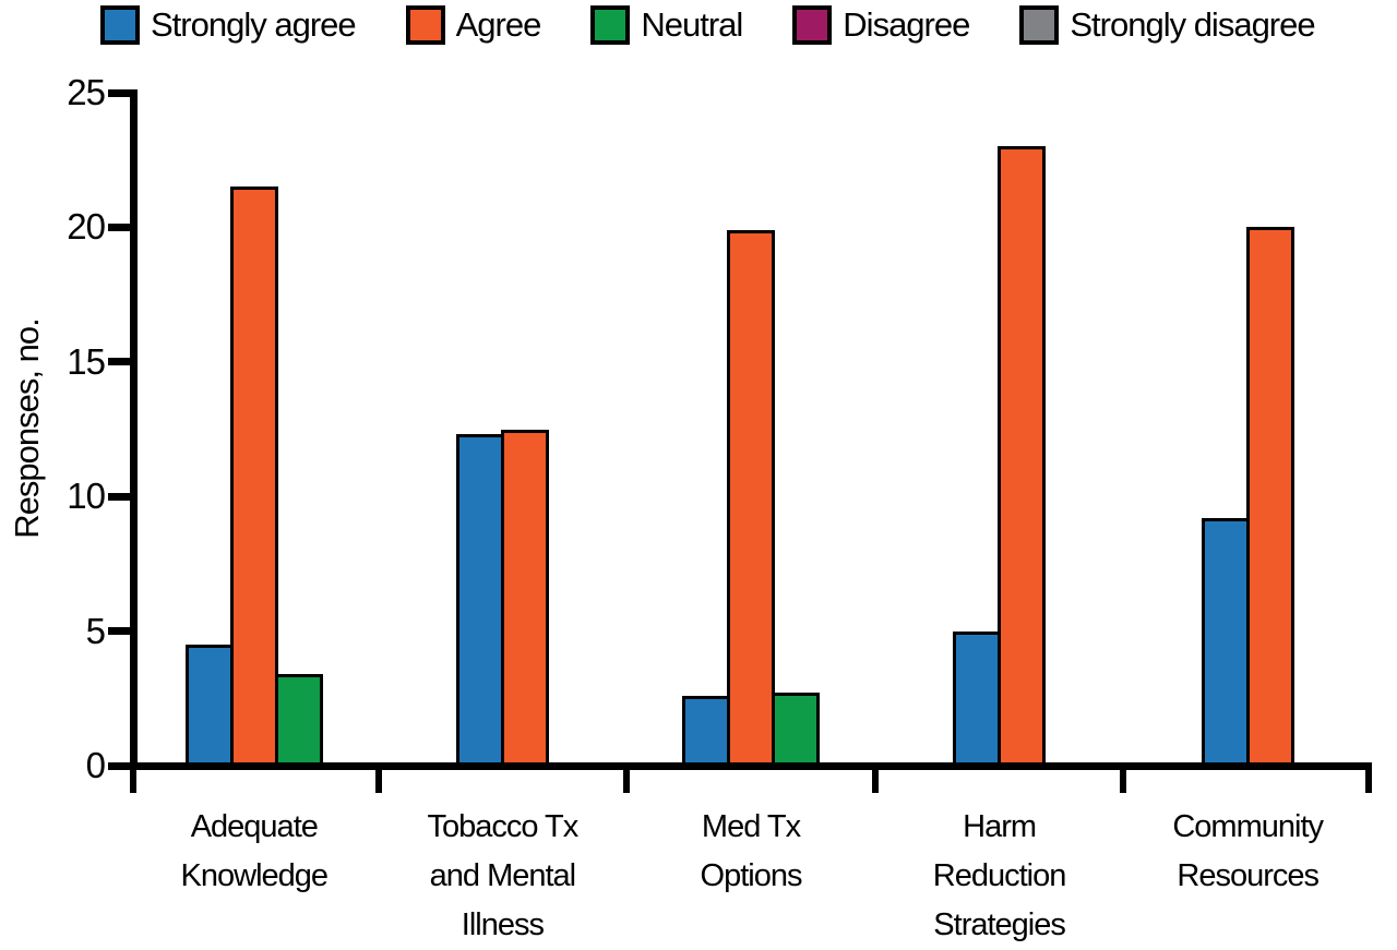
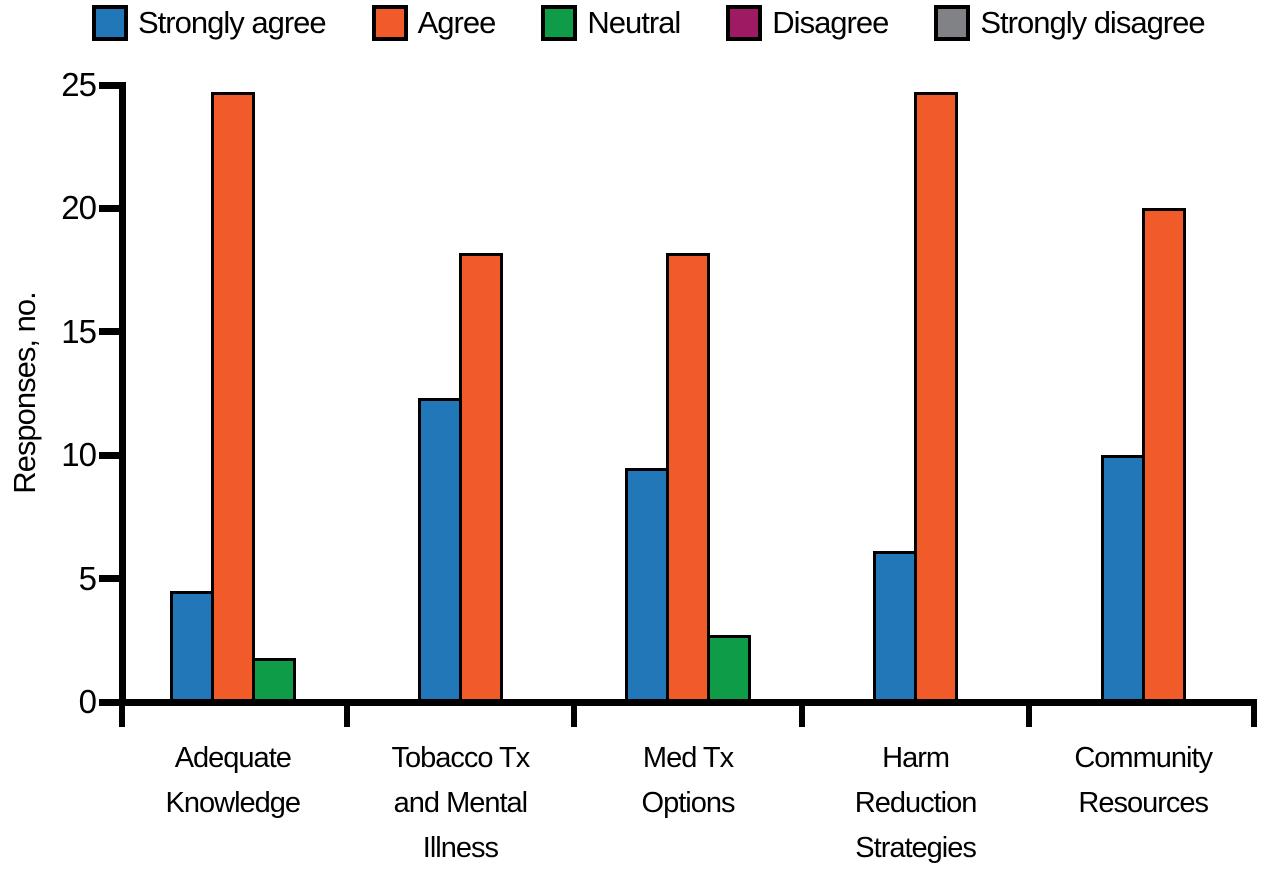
Agree/Adequate Knowledge: 21.5 -> 24.7
Neutral/Adequate Knowledge: 3.4 -> 1.8
Agree/Tobacco Tx and Mental Illness: 12.5 -> 18.2
Strongly agree/Med Tx Options: 2.6 -> 9.5
Agree/Med Tx Options: 19.9 -> 18.2
Strongly agree/Harm Reduction Strategies: 5.0 -> 6.1
Agree/Harm Reduction Strategies: 23.0 -> 24.7
Strongly agree/Community Resources: 9.2 -> 10.0
